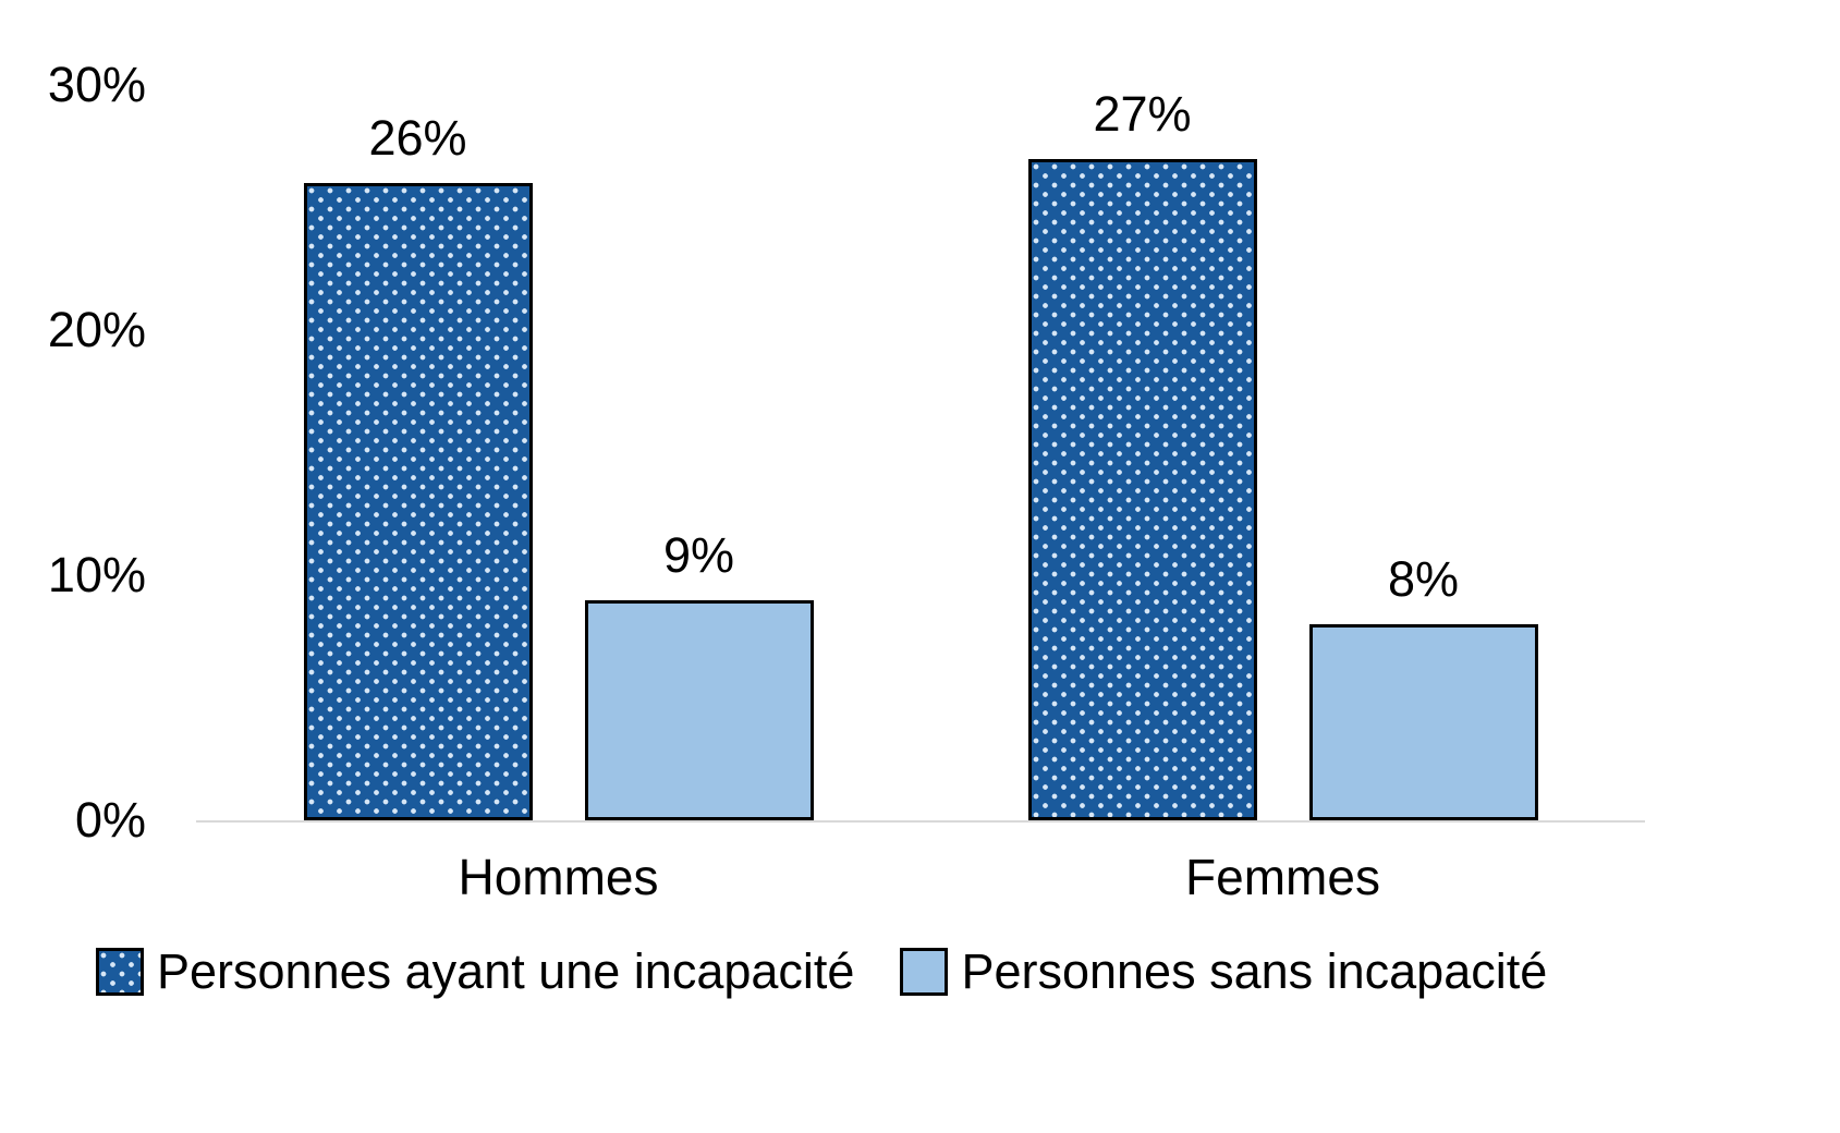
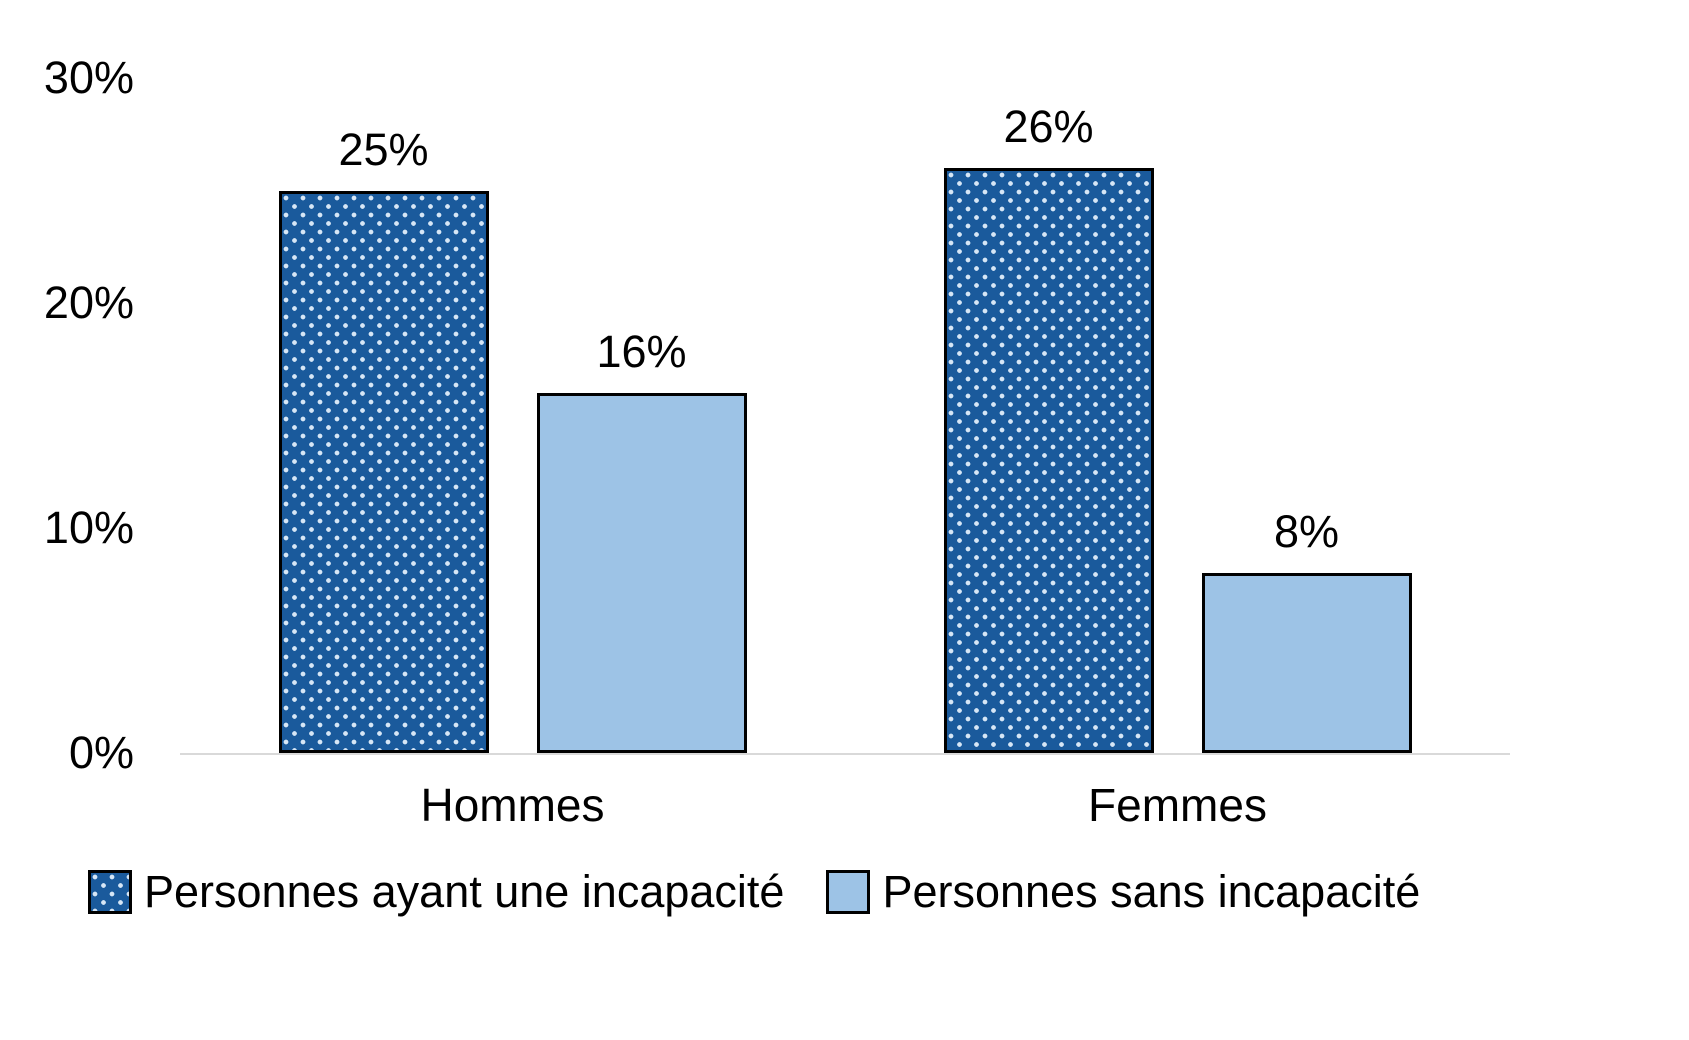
Personnes ayant une incapacité/Hommes: 26% -> 25%
Personnes sans incapacité/Hommes: 9% -> 16%
Personnes ayant une incapacité/Femmes: 27% -> 26%
